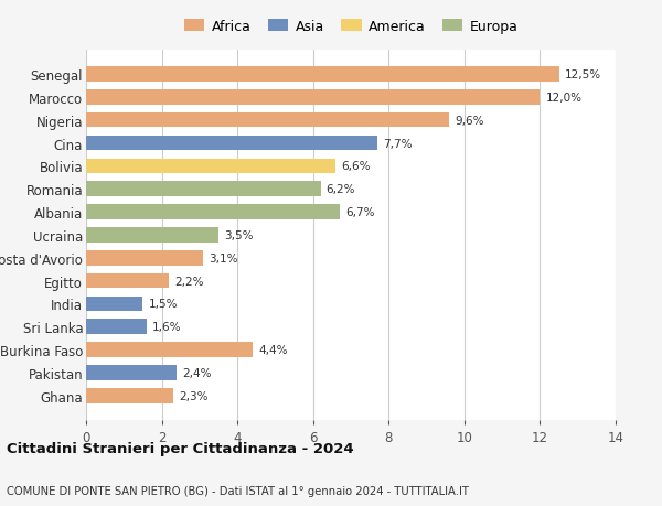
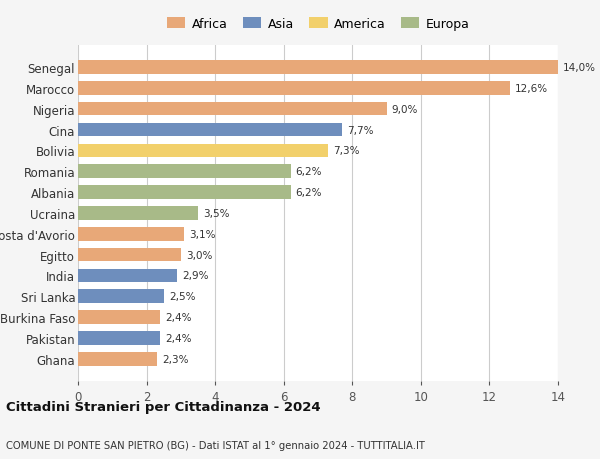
Senegal: 12,5% -> 14,0%
Marocco: 12,0% -> 12,6%
Nigeria: 9,6% -> 9,0%
Bolivia: 6,6% -> 7,3%
Albania: 6,7% -> 6,2%
Egitto: 2,2% -> 3,0%
India: 1,5% -> 2,9%
Sri Lanka: 1,6% -> 2,5%
Burkina Faso: 4,4% -> 2,4%
